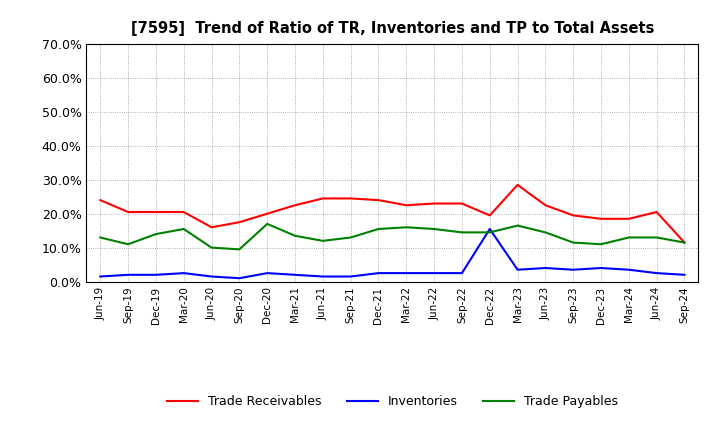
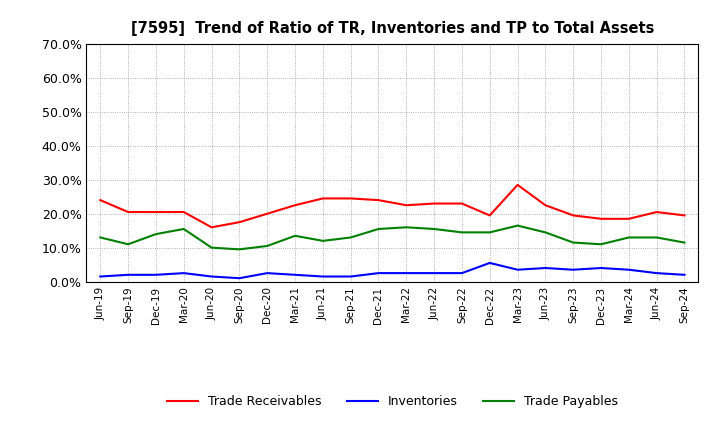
Trade Payables/Dec-20: 17.0% -> 10.5%
Inventories/Dec-22: 15.5% -> 5.5%
Trade Receivables/Sep-24: 11.5% -> 19.5%
